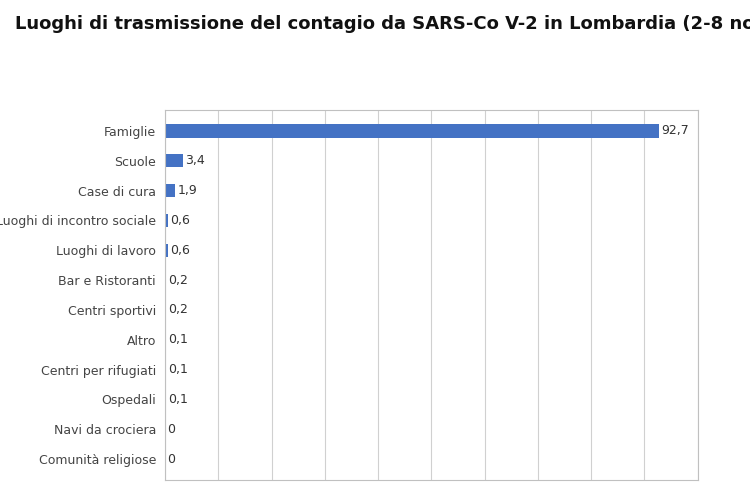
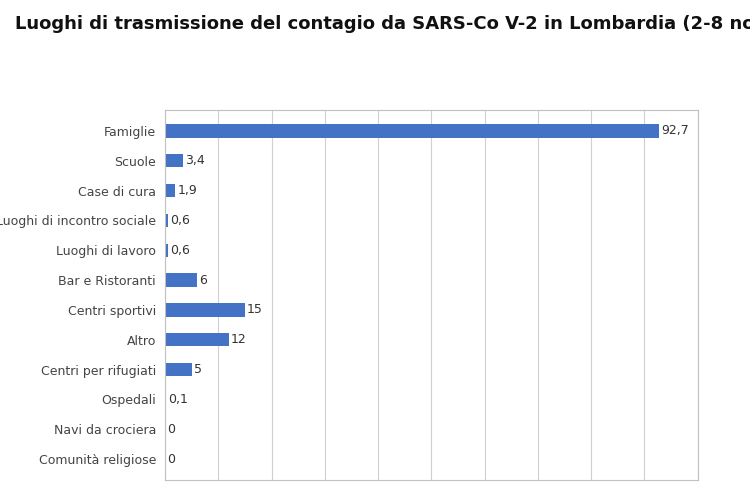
Bar e Ristoranti: 0,2 -> 6
Centri sportivi: 0,2 -> 15
Altro: 0,1 -> 12
Centri per rifugiati: 0,1 -> 5
